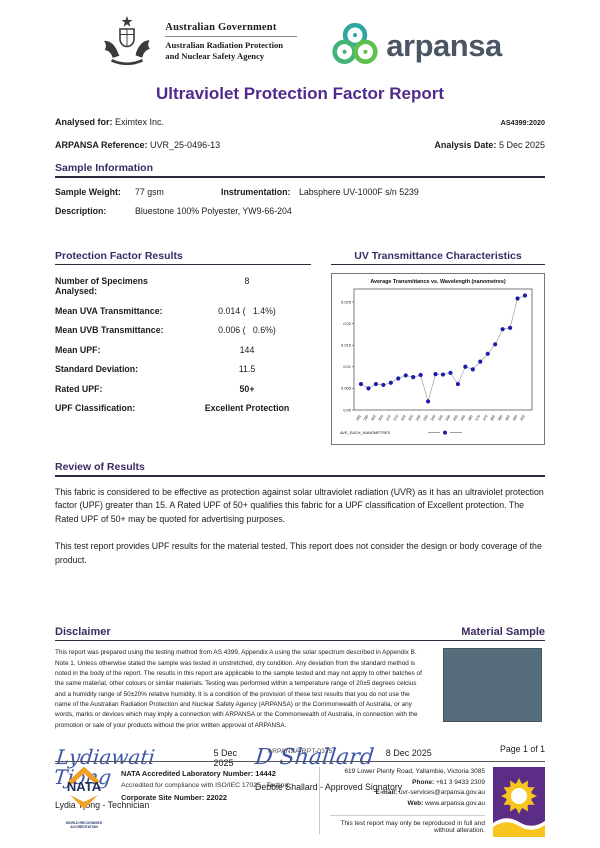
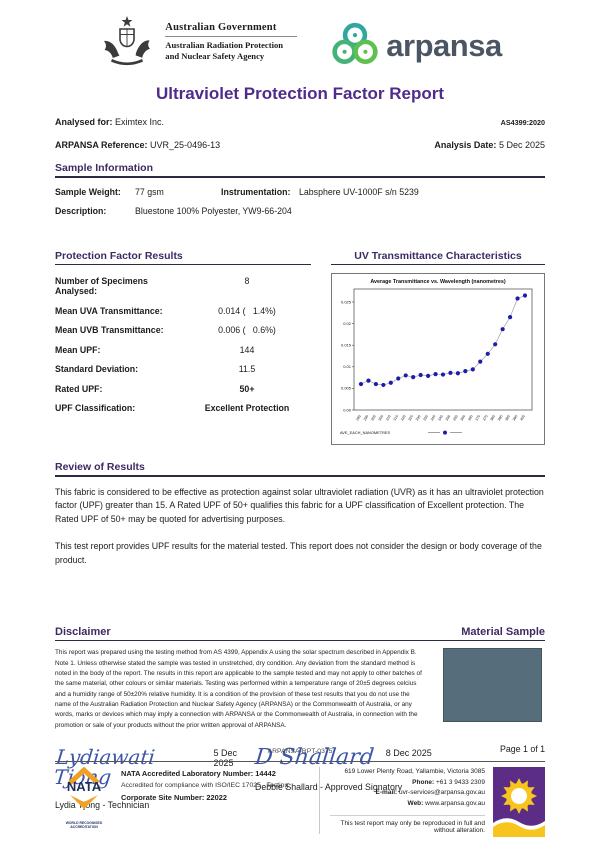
295: 0.005 -> 0.007
335: 0.002 -> 0.008
355: 0.006 -> 0.009
360: 0.010 -> 0.009
390: 0.019 -> 0.021
